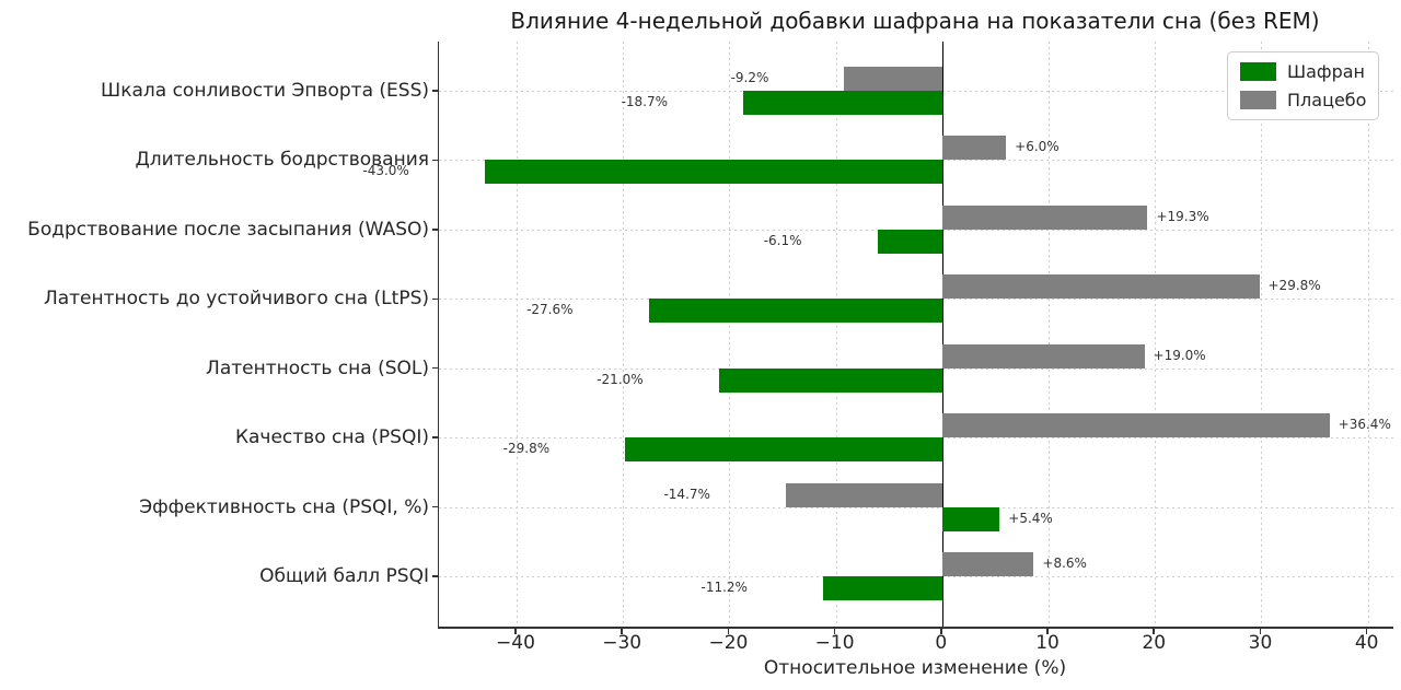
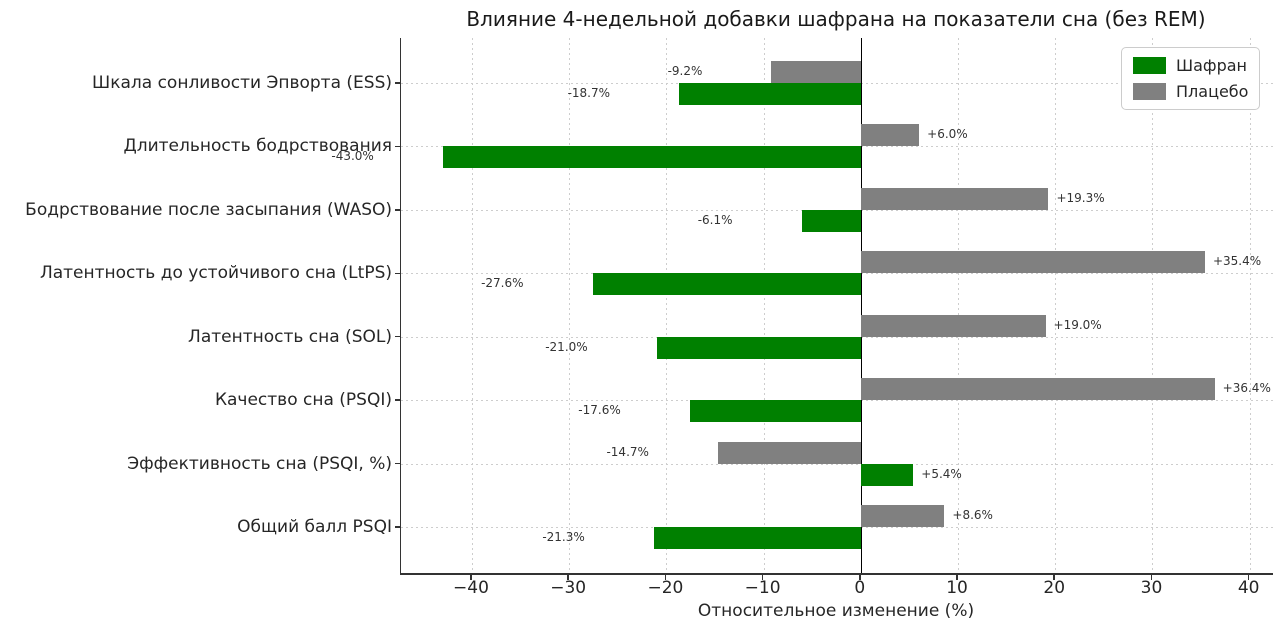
Плацебо/Латентность до устойчивого сна (LtPS): +29.8% -> +35.4%
Шафран/Качество сна (PSQI): -29.8% -> -17.6%
Шафран/Общий балл PSQI: -11.2% -> -21.3%
